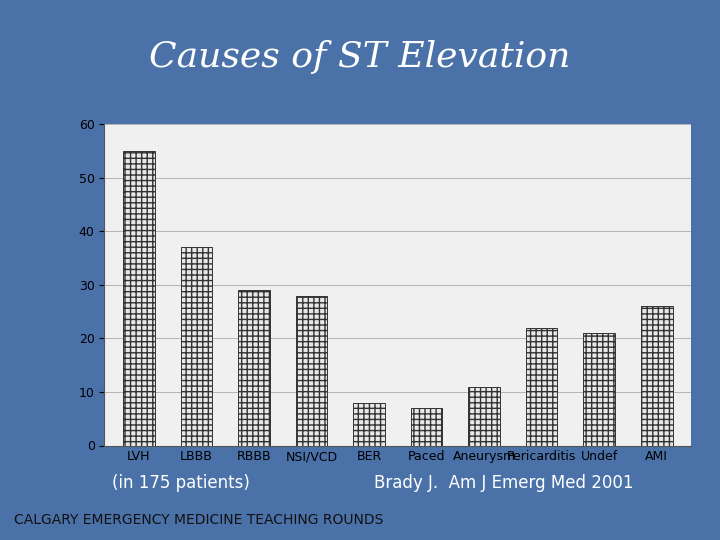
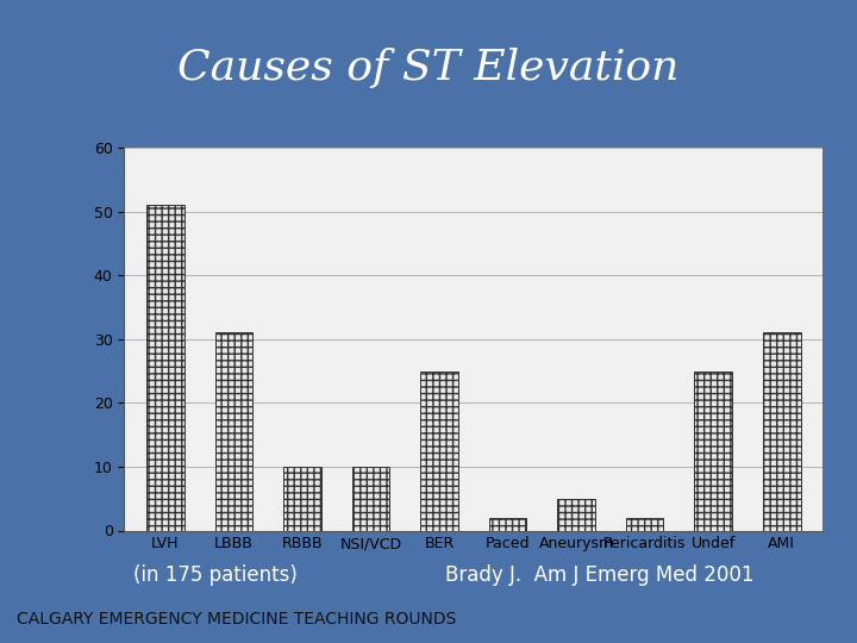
LVH: 55 -> 51
LBBB: 37 -> 31
RBBB: 29 -> 10
NSI/VCD: 28 -> 10
BER: 8 -> 25
Paced: 7 -> 2
Aneurysm: 11 -> 5
Pericarditis: 22 -> 2
Undef: 21 -> 25
AMI: 26 -> 31
